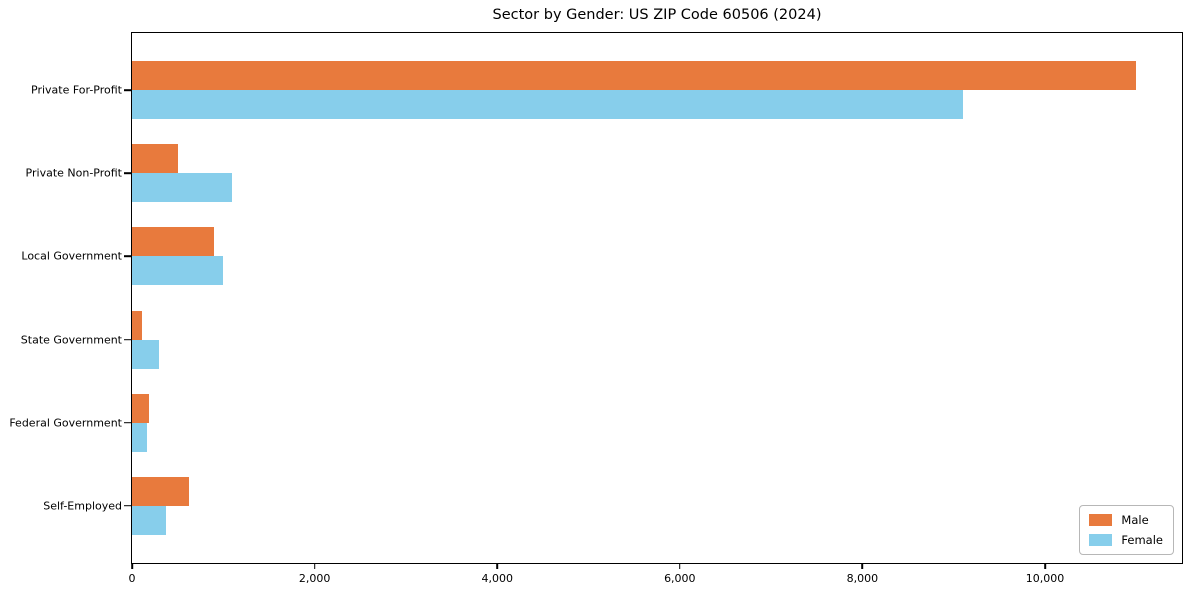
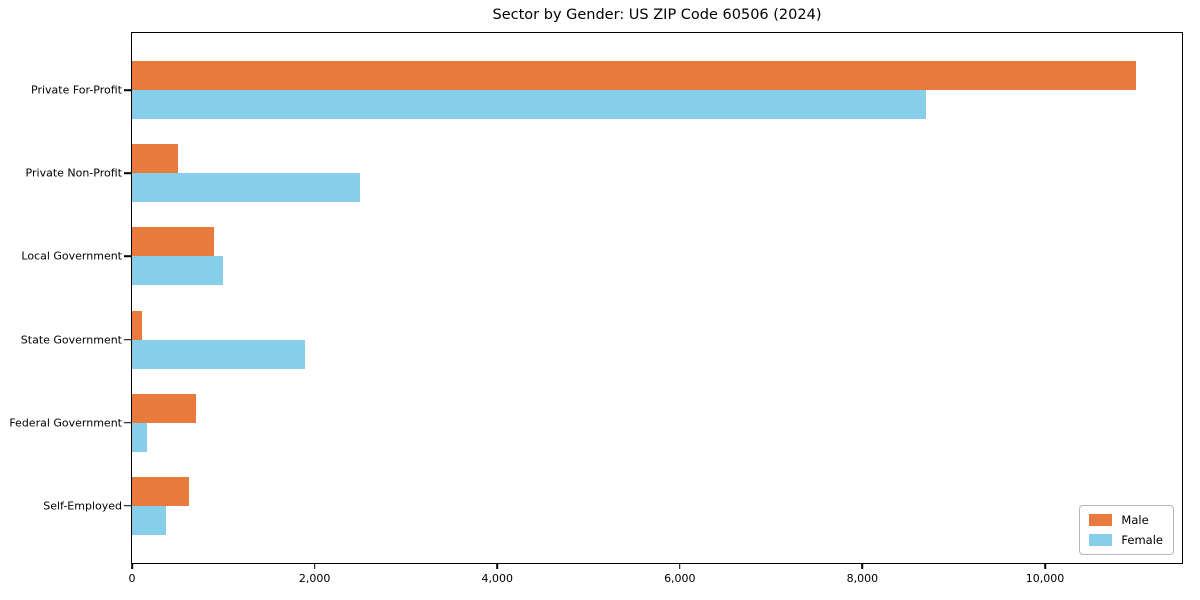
Female/Private For-Profit: 9100 -> 8700
Female/Private Non-Profit: 1100 -> 2500
Female/State Government: 300 -> 1900
Male/Federal Government: 200 -> 700
